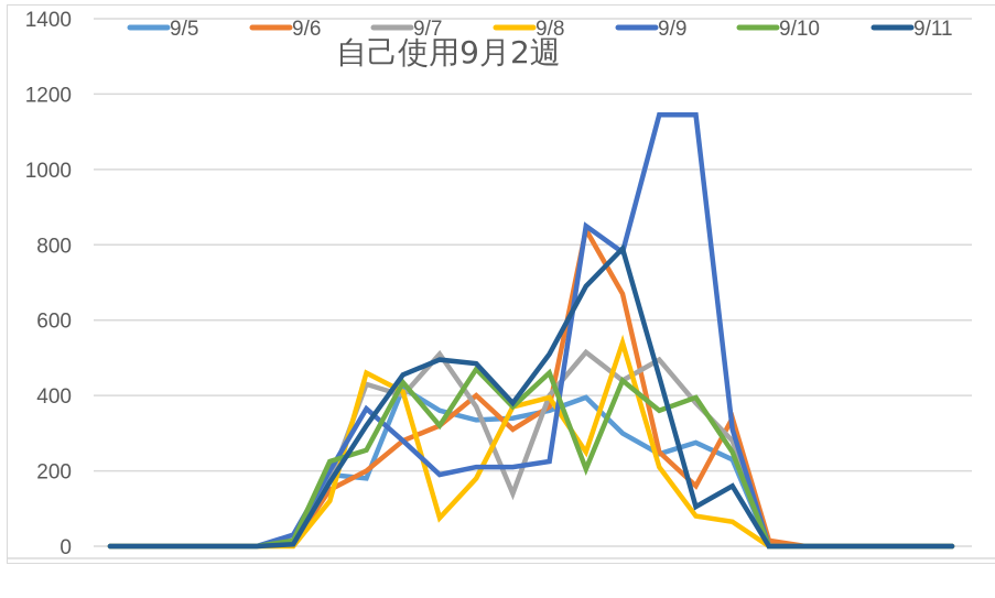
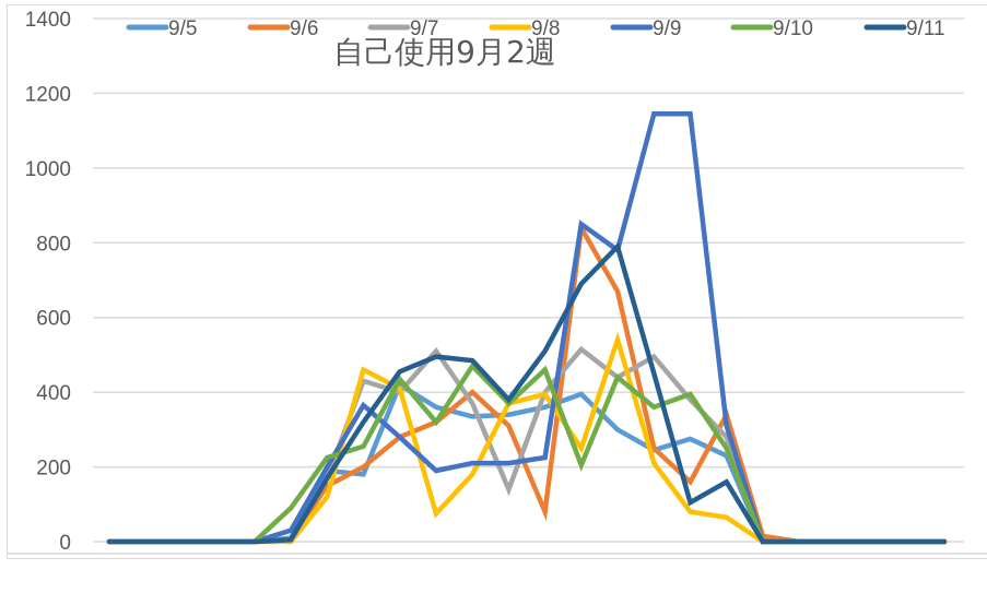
9/10/5: 20 -> 90
9/6/12: 370 -> 80
